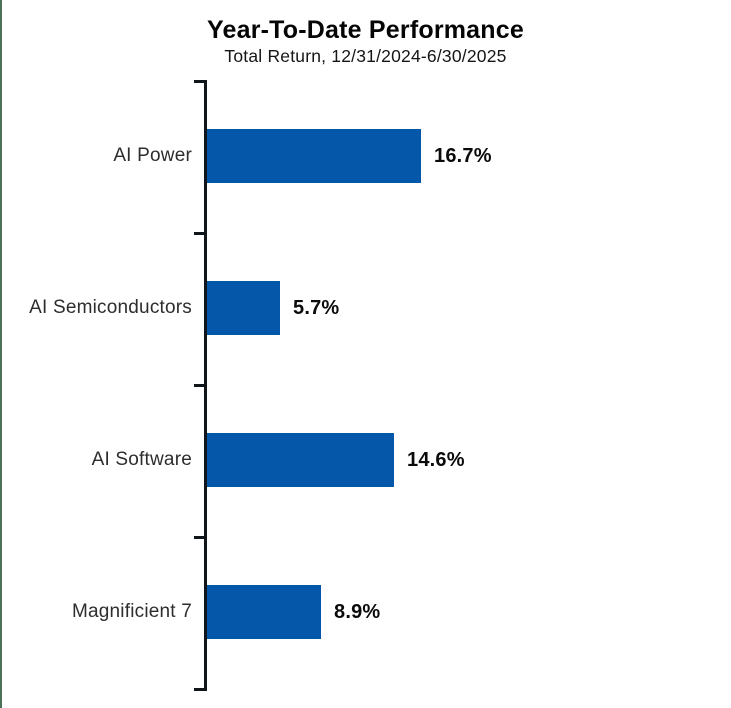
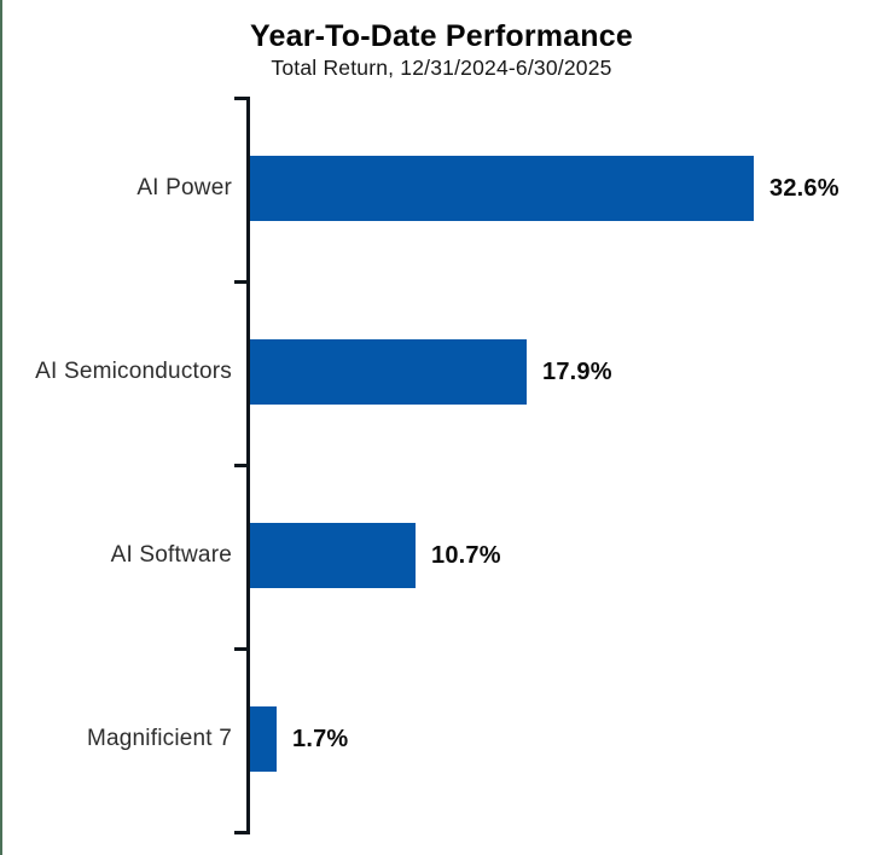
AI Power: 16.7% -> 32.6%
AI Semiconductors: 5.7% -> 17.9%
AI Software: 14.6% -> 10.7%
Magnificient 7: 8.9% -> 1.7%
